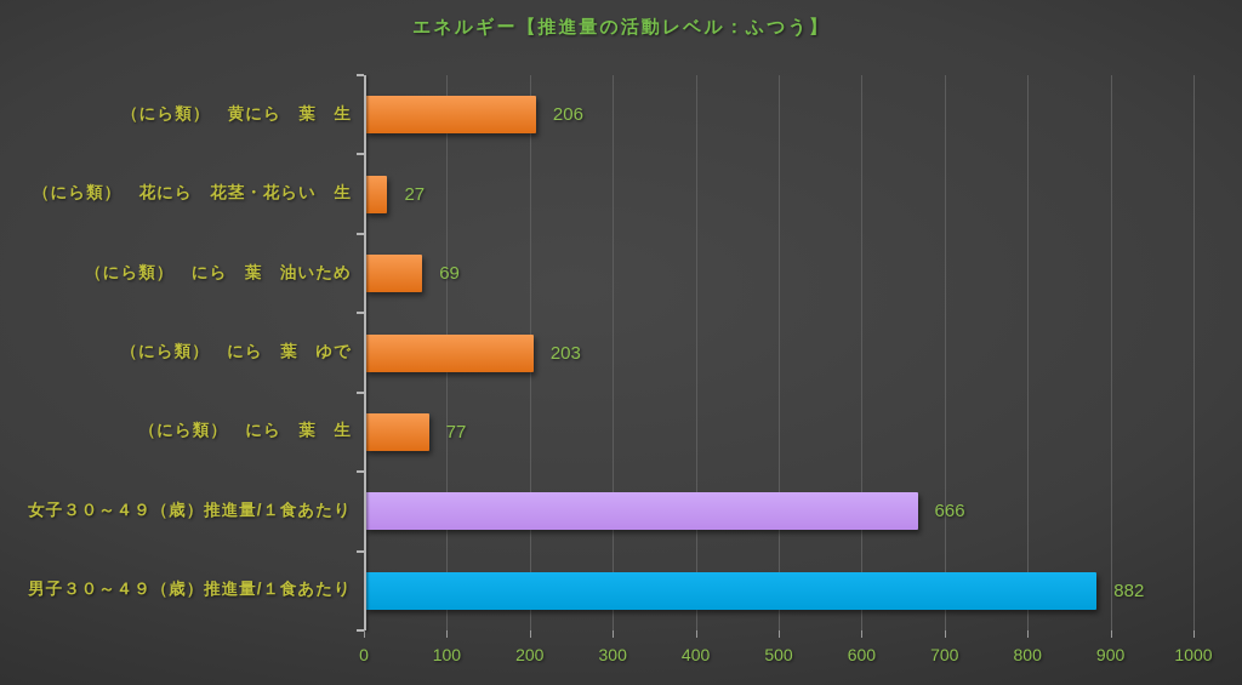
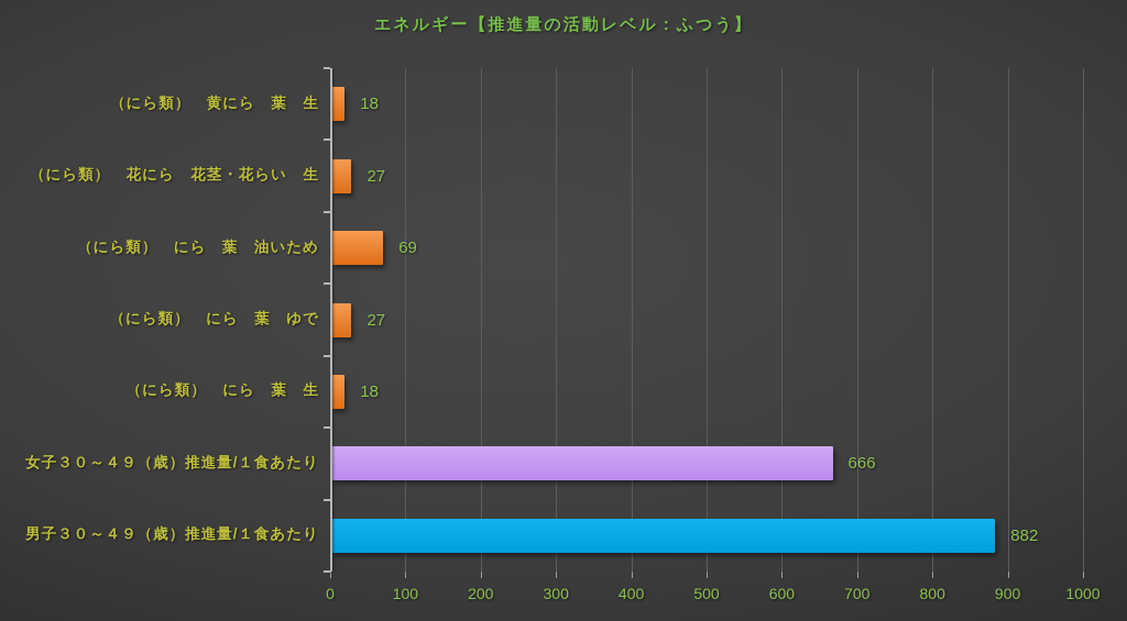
（にら類） 黄にら 葉 生: 206 -> 18
（にら類） にら 葉 ゆで: 203 -> 27
（にら類） にら 葉 生: 77 -> 18
